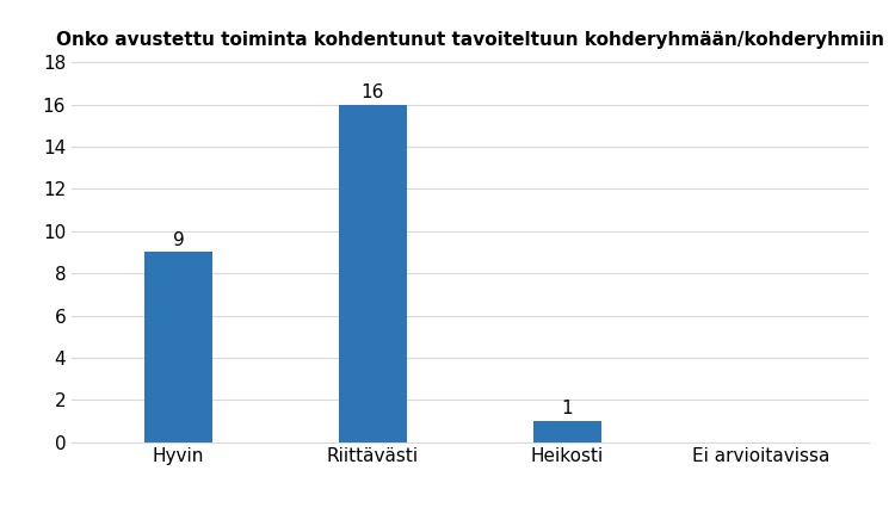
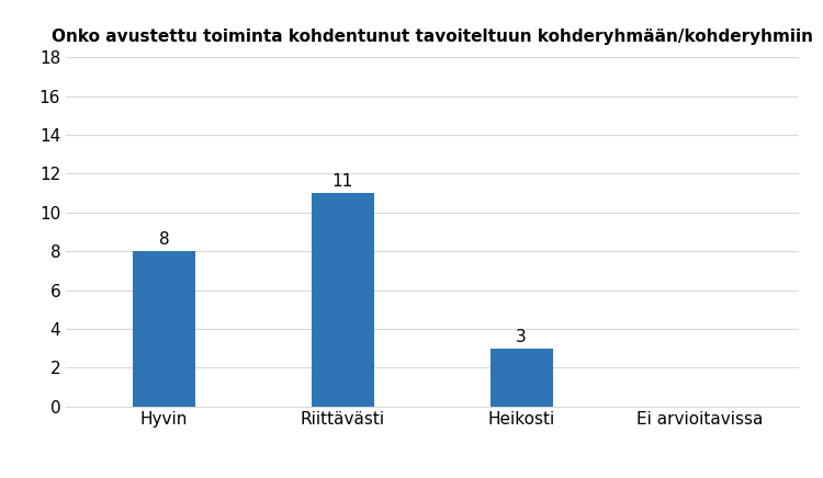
Hyvin: 9 -> 8
Riittävästi: 16 -> 11
Heikosti: 1 -> 3
